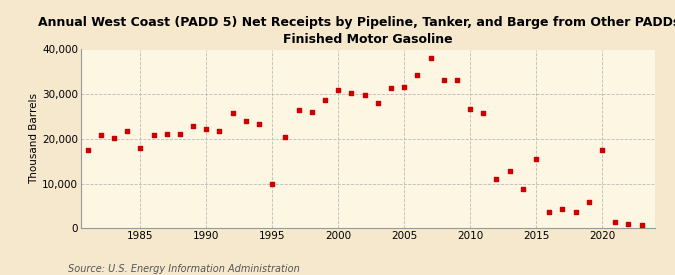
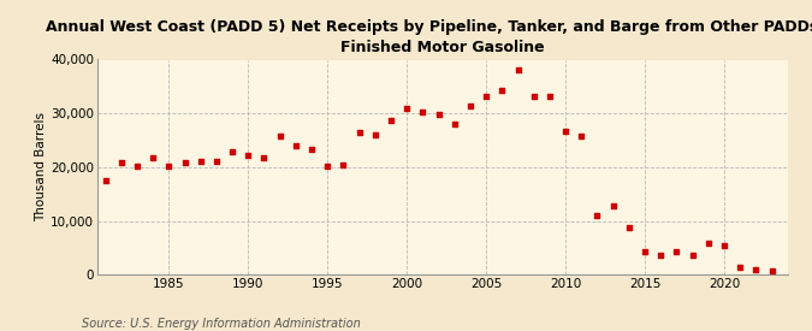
1985: 18,000 -> 20,100
1995: 10,000 -> 20,100
2005: 31,500 -> 33,100
2015: 15,500 -> 4,300
2020: 17,500 -> 5,400
